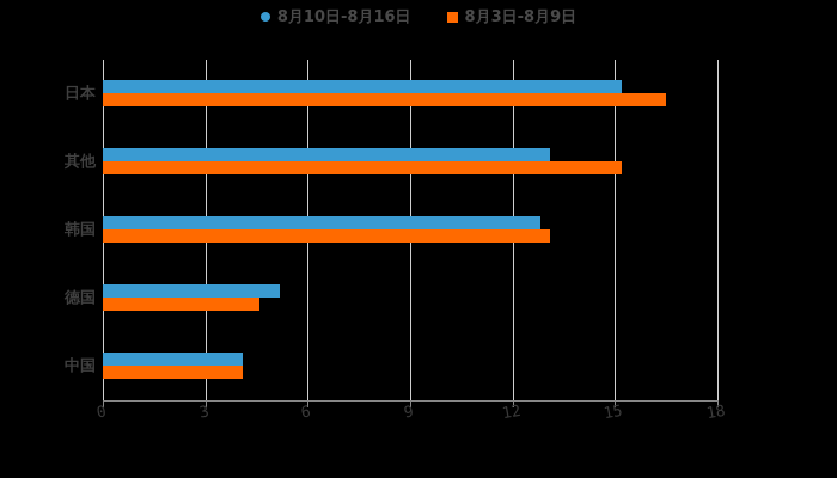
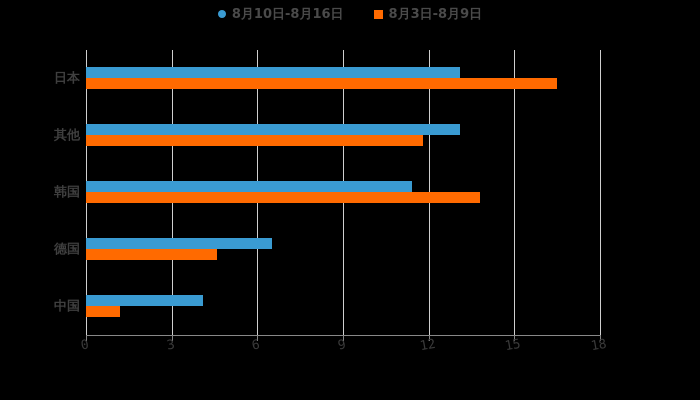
8月10日-8月16日/日本: 15.2 -> 13.1
8月3日-8月9日/其他: 15.2 -> 11.8
8月10日-8月16日/韩国: 12.8 -> 11.4
8月3日-8月9日/韩国: 13.1 -> 13.8
8月10日-8月16日/德国: 5.2 -> 6.5
8月3日-8月9日/中国: 4.1 -> 1.2
